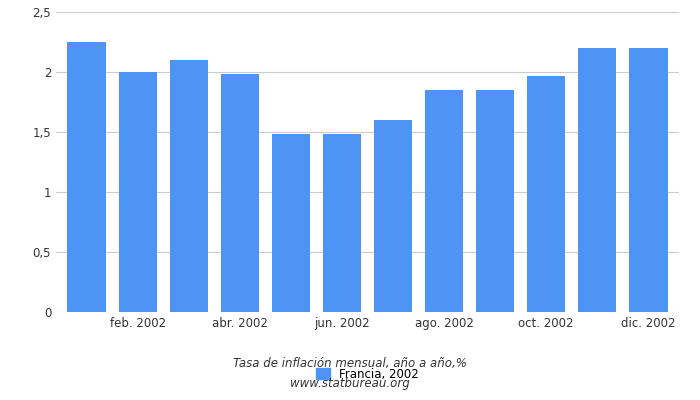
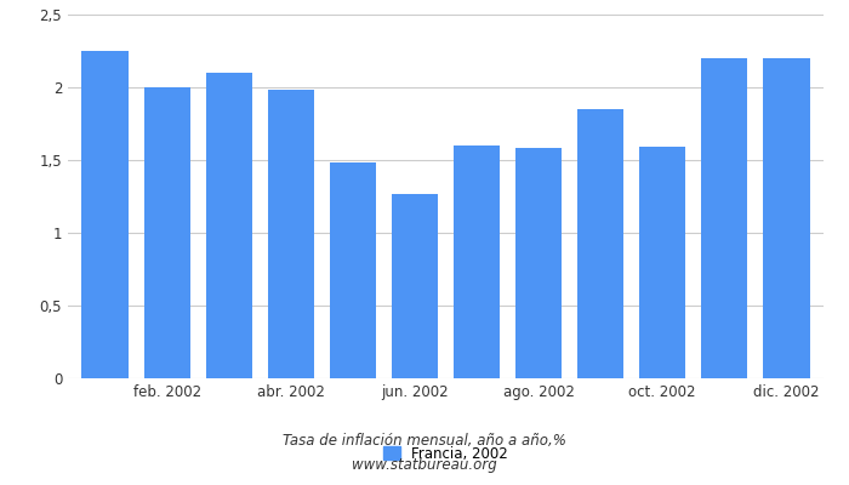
jun. 2002: 1,48 -> 1,27
ago. 2002: 1,85 -> 1,58
oct. 2002: 1,97 -> 1,59
